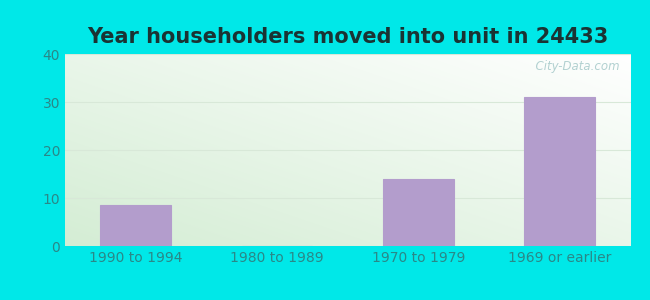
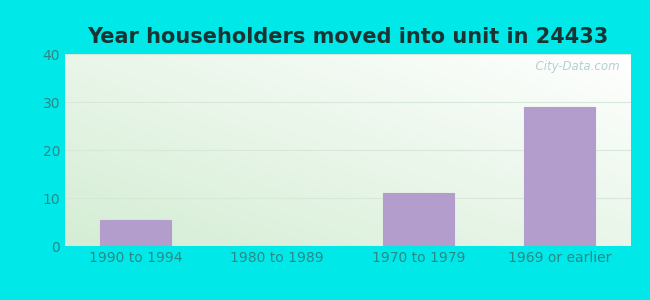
1990 to 1994: 8.5 -> 5.5
1970 to 1979: 14.0 -> 11.0
1969 or earlier: 31.0 -> 29.0
